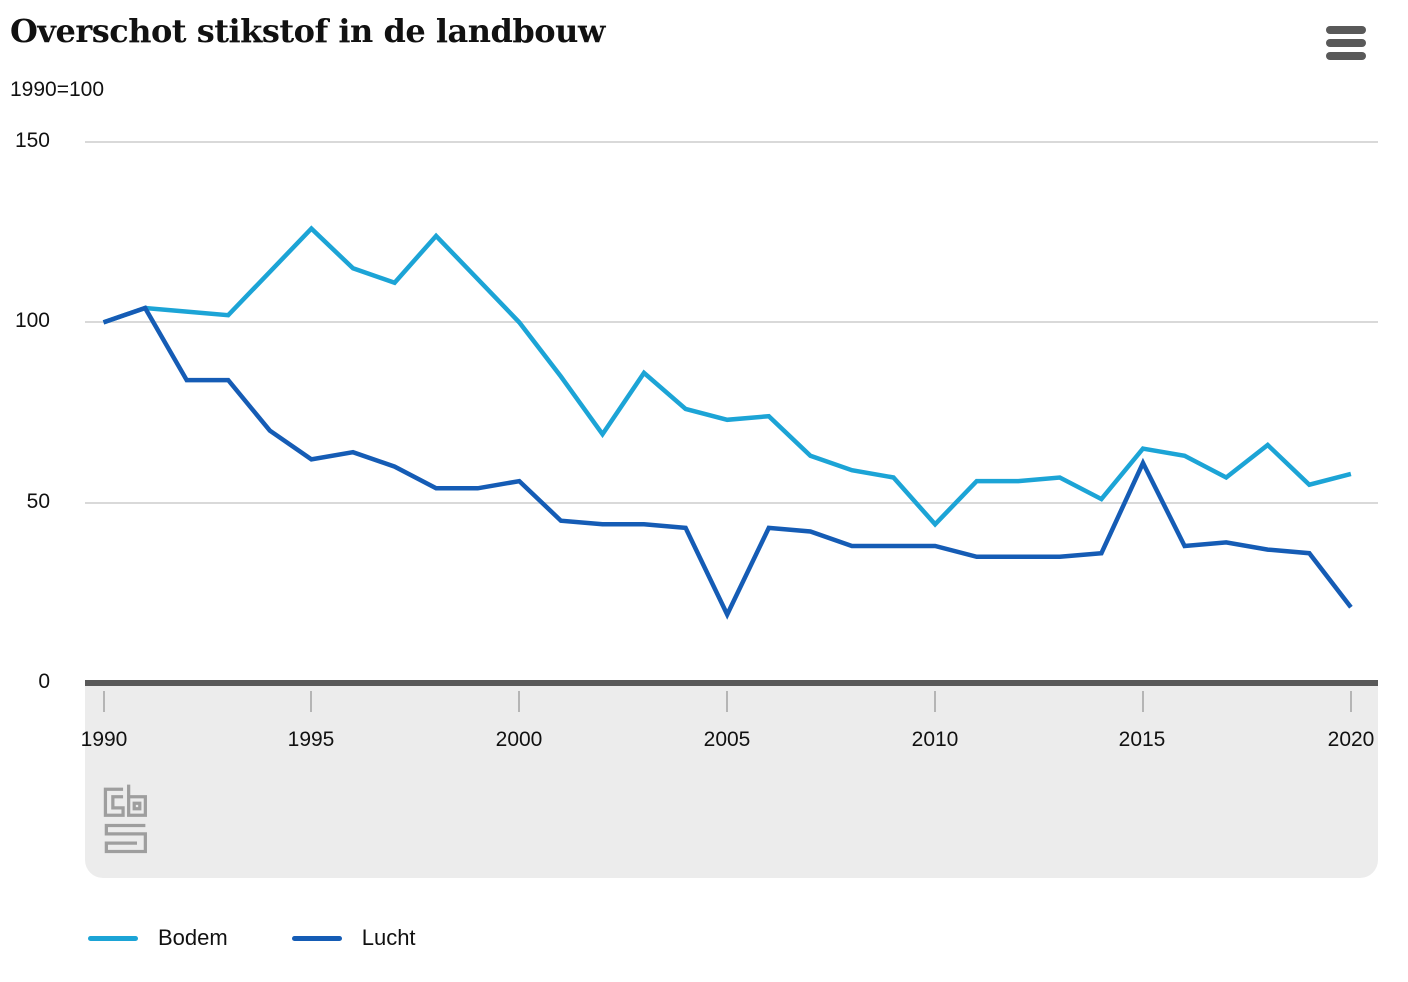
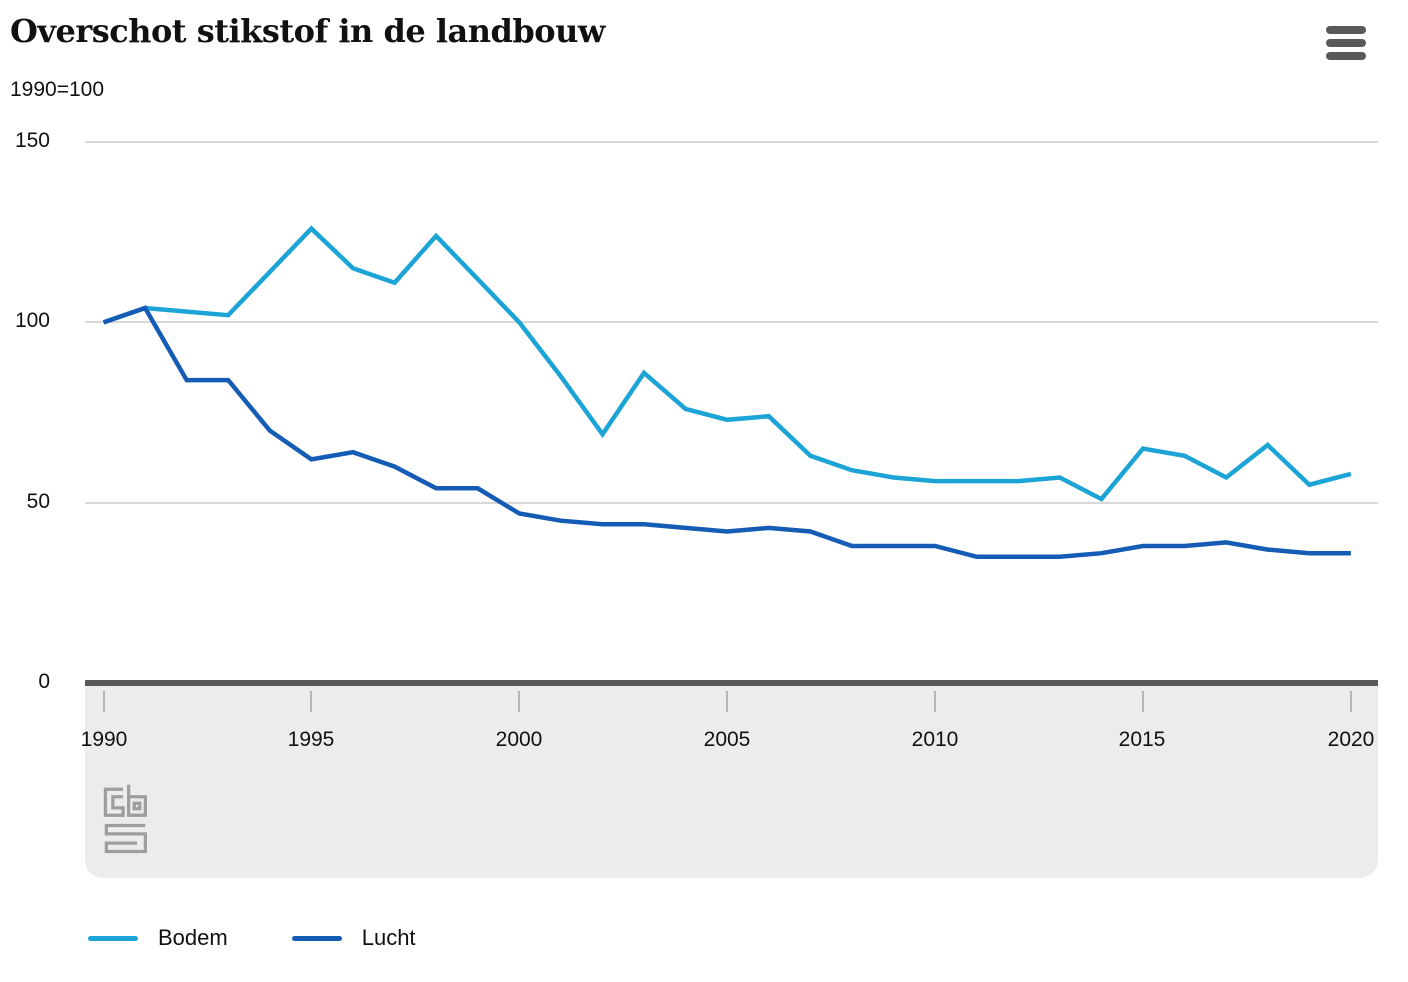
Lucht/2000: 56 -> 47
Lucht/2005: 19 -> 42
Bodem/2010: 44 -> 56
Lucht/2015: 61 -> 38
Lucht/2020: 21 -> 36
